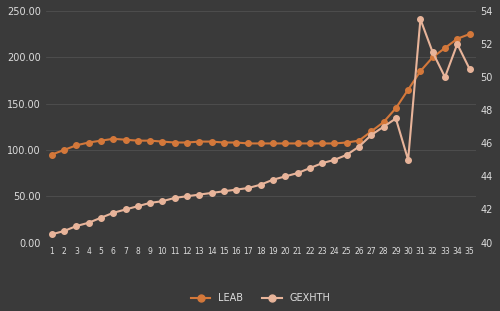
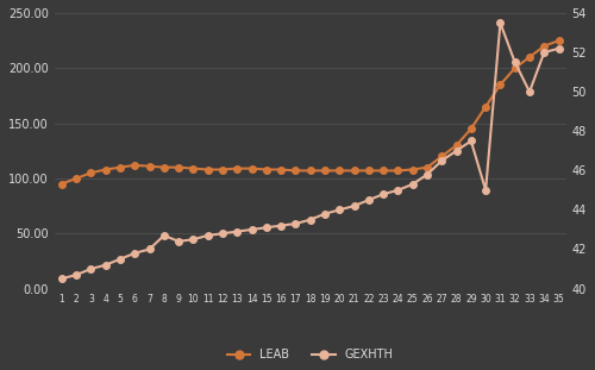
GEXHTH/8: 42.2 -> 42.7
GEXHTH/35: 50.5 -> 52.2
